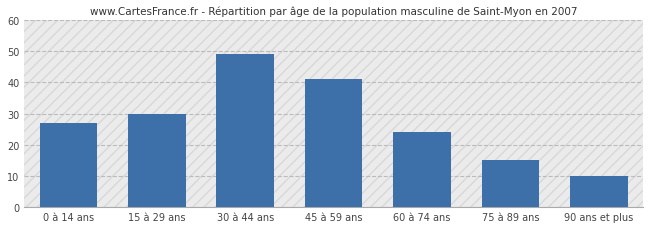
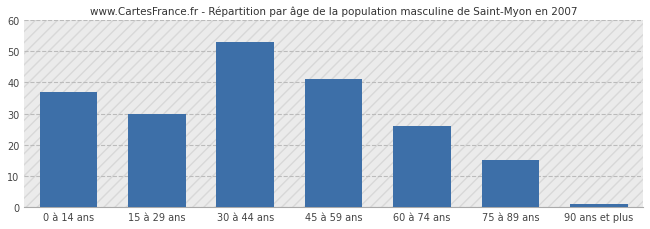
0 à 14 ans: 27 -> 37
30 à 44 ans: 49 -> 53
60 à 74 ans: 24 -> 26
90 ans et plus: 10 -> 1
